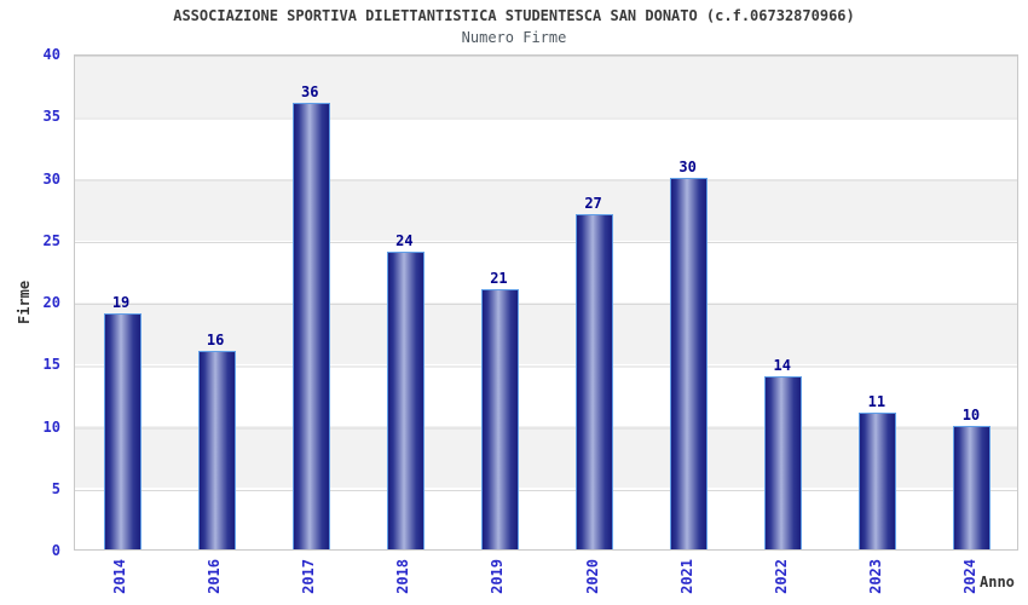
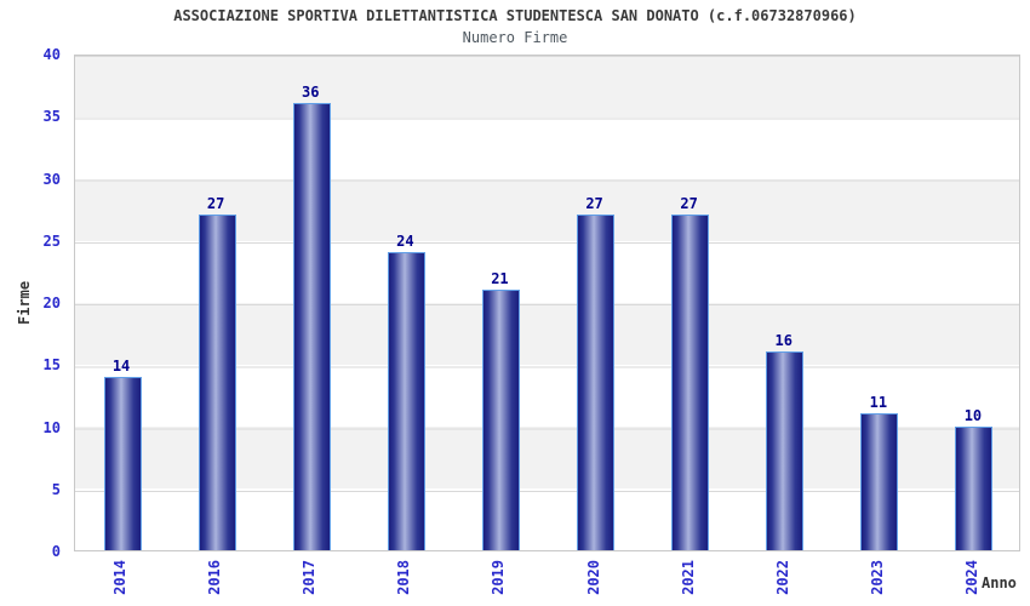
2014: 19 -> 14
2016: 16 -> 27
2021: 30 -> 27
2022: 14 -> 16
